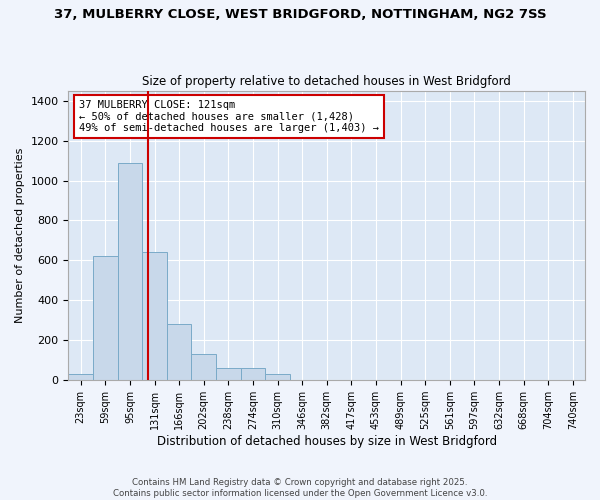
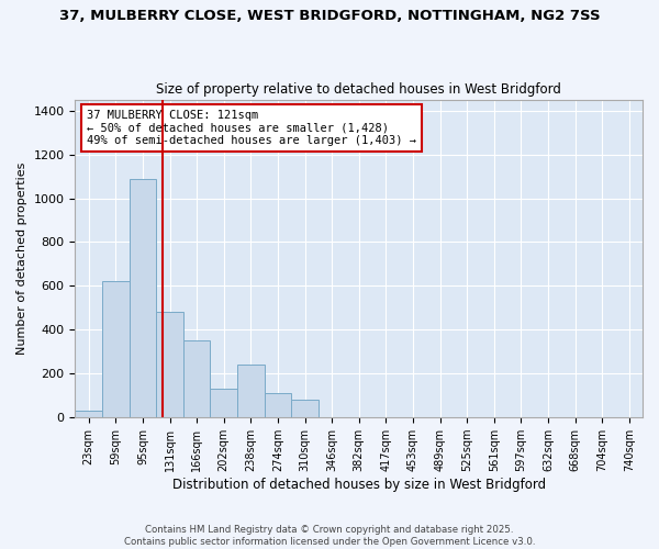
131sqm: 640 -> 480
166sqm: 280 -> 350
238sqm: 60 -> 240
274sqm: 60 -> 110
310sqm: 30 -> 80
